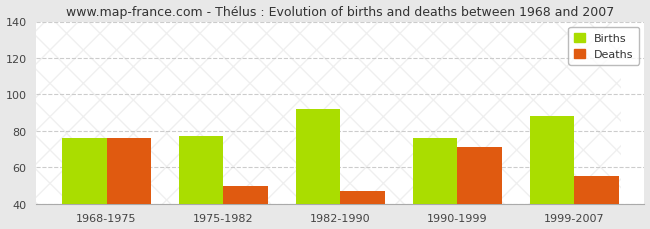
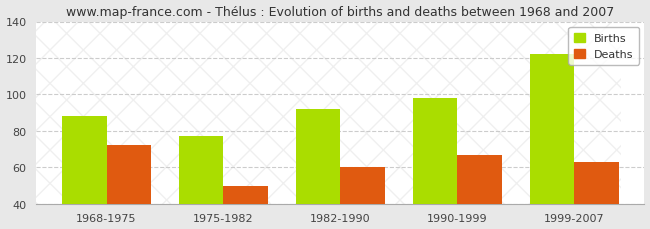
Births/1968-1975: 76 -> 88
Deaths/1968-1975: 76 -> 72
Deaths/1982-1990: 47 -> 60
Births/1990-1999: 76 -> 98
Deaths/1990-1999: 71 -> 67
Births/1999-2007: 88 -> 122
Deaths/1999-2007: 55 -> 63
